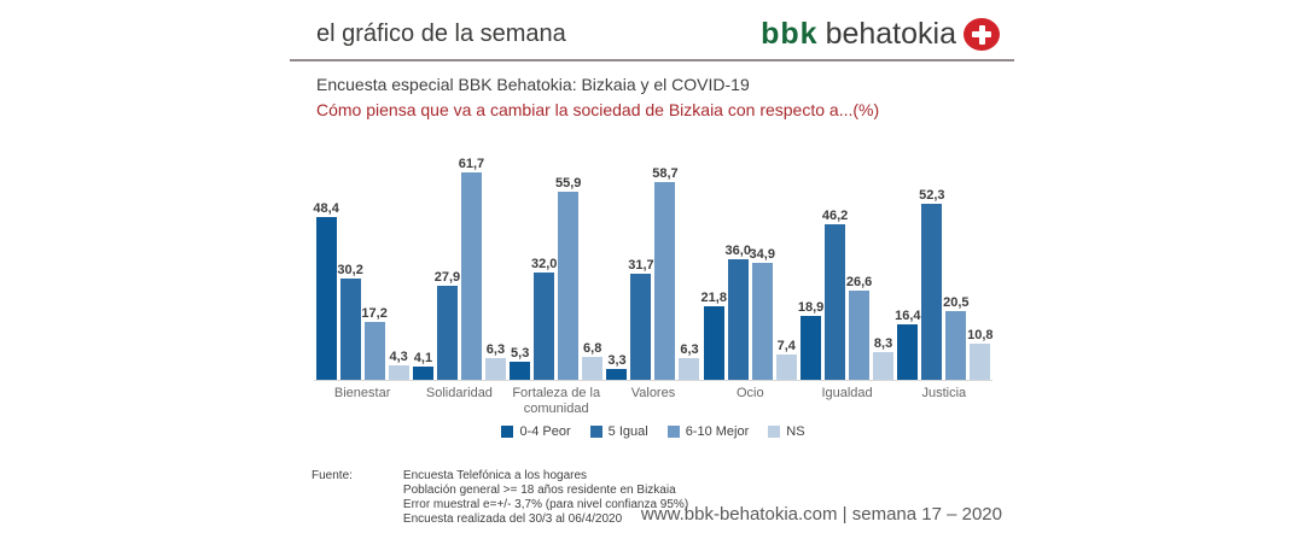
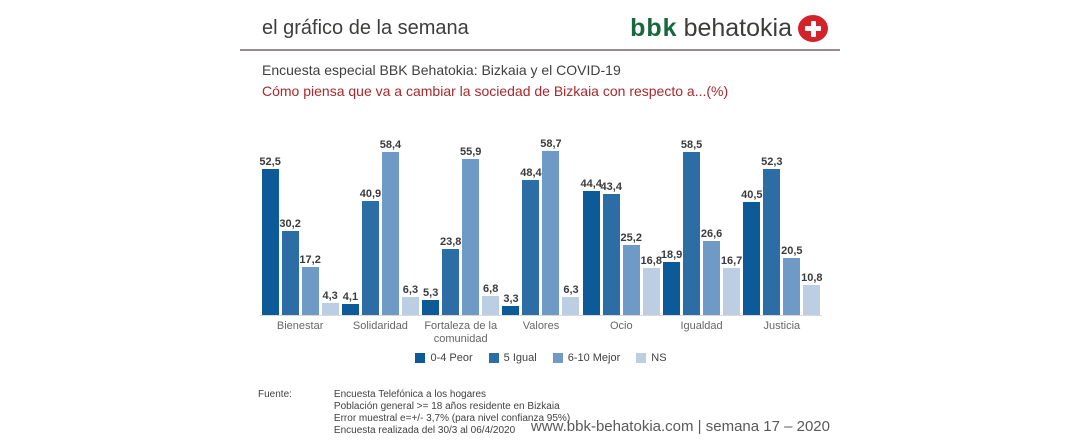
0-4 Peor/Bienestar: 48,4 -> 52,5
5 Igual/Solidaridad: 27,9 -> 40,9
6-10 Mejor/Solidaridad: 61,7 -> 58,4
5 Igual/Fortaleza de la comunidad: 32,0 -> 23,8
5 Igual/Valores: 31,7 -> 48,4
0-4 Peor/Ocio: 21,8 -> 44,4
5 Igual/Ocio: 36,0 -> 43,4
6-10 Mejor/Ocio: 34,9 -> 25,2
NS/Ocio: 7,4 -> 16,8
5 Igual/Igualdad: 46,2 -> 58,5
NS/Igualdad: 8,3 -> 16,7
0-4 Peor/Justicia: 16,4 -> 40,5
